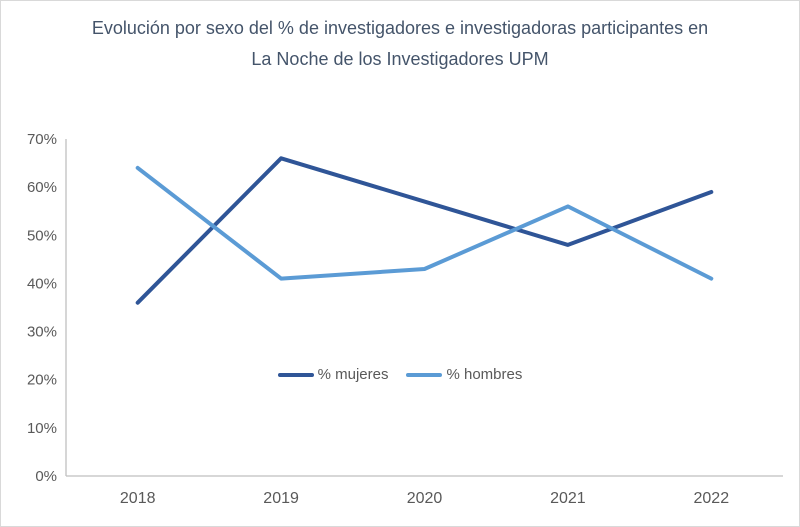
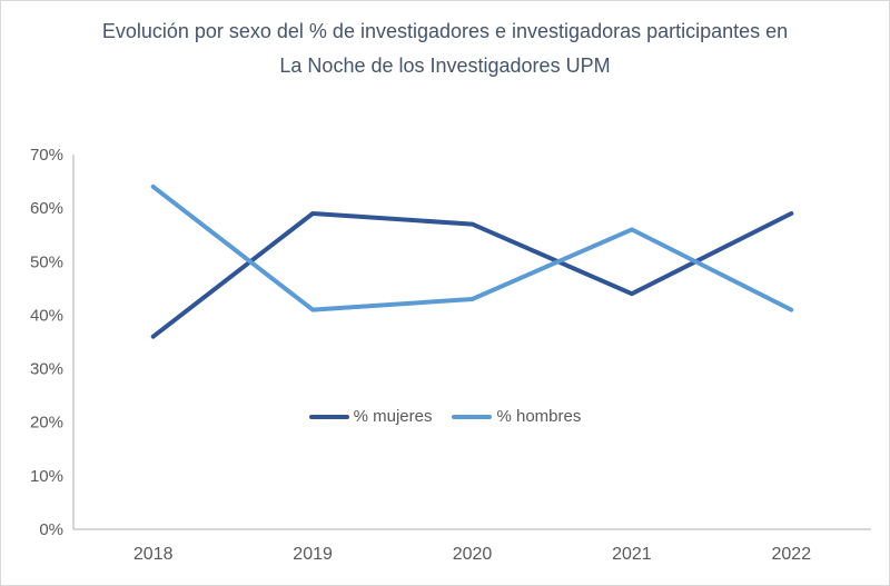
% mujeres/2019: 66% -> 59%
% mujeres/2021: 48% -> 44%
